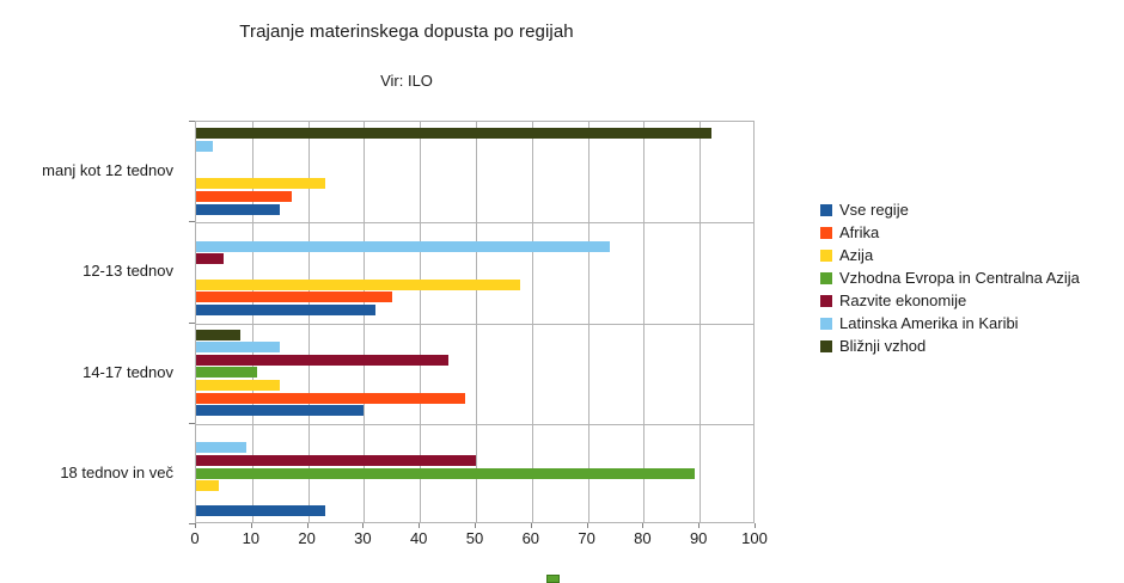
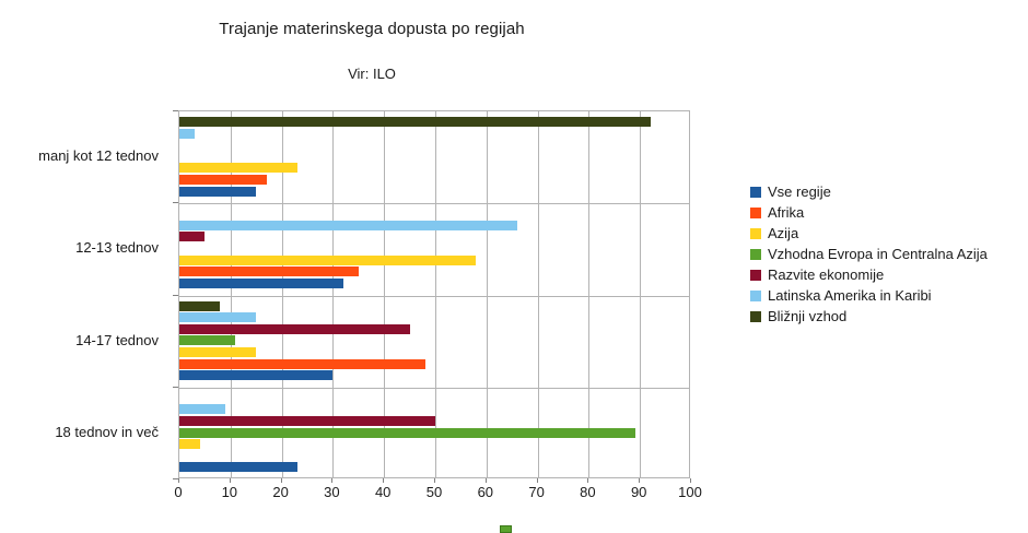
Latinska Amerika in Karibi/12-13 tednov: 74 -> 66
